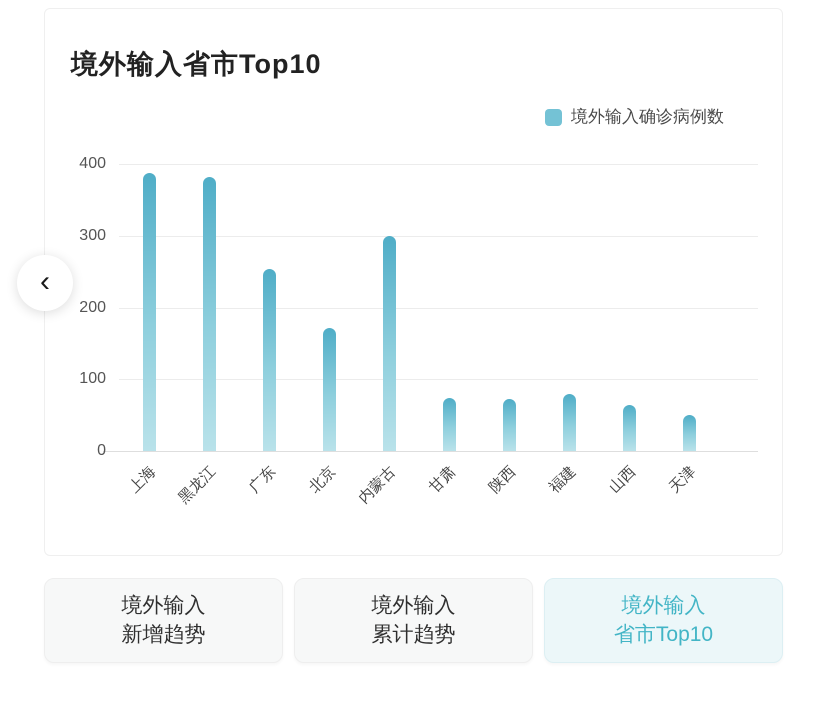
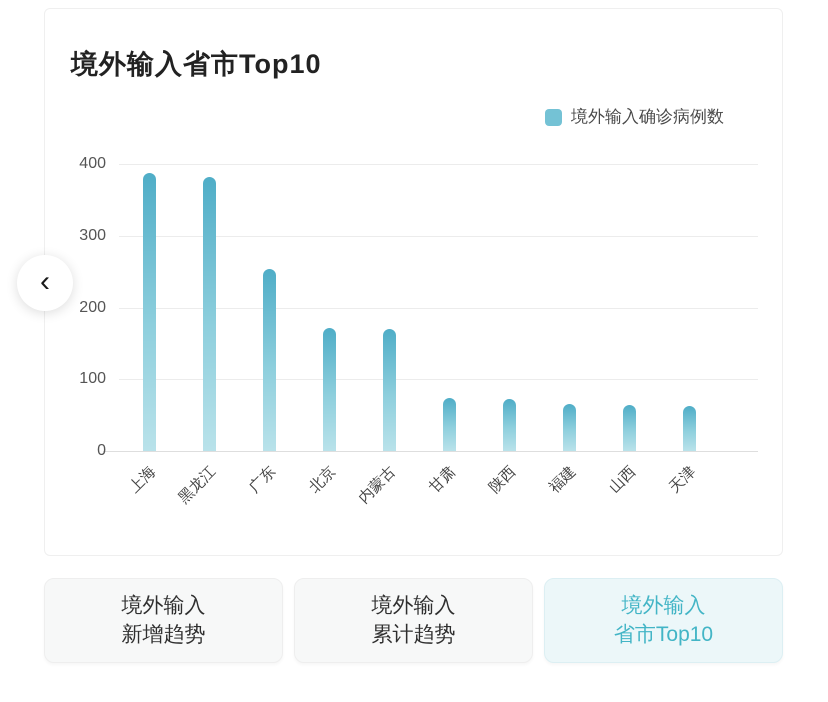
内蒙古: 300 -> 170
福建: 80 -> 60
天津: 50 -> 60
